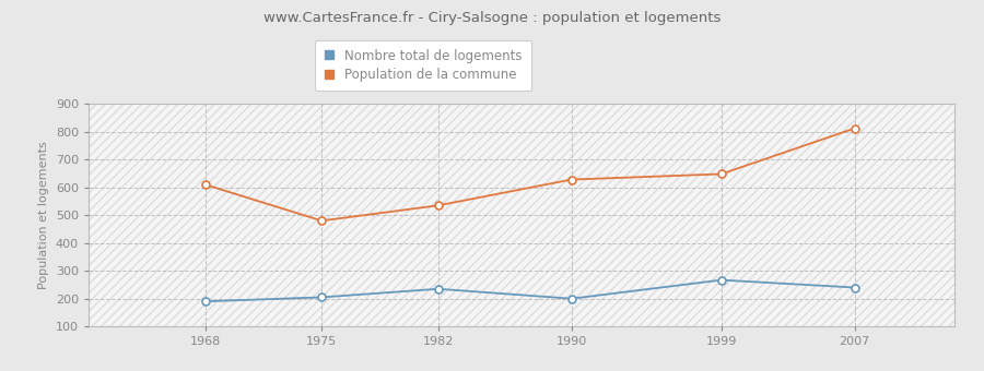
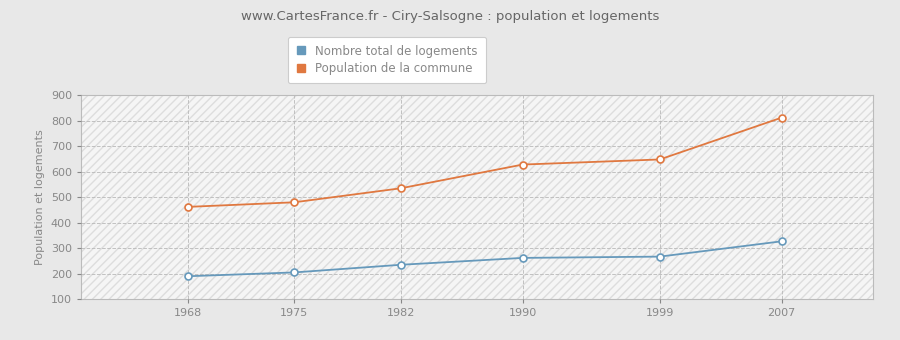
Population de la commune/1968: 610 -> 462
Nombre total de logements/1990: 200 -> 262
Nombre total de logements/2007: 240 -> 327
